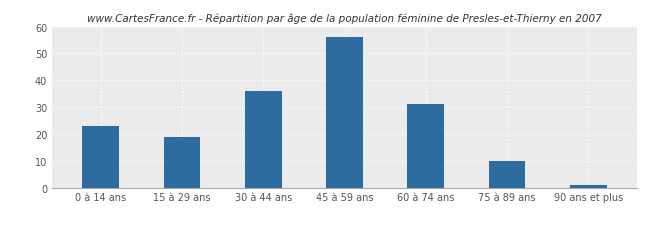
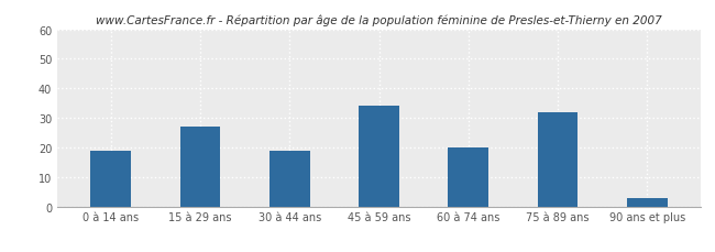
0 à 14 ans: 23 -> 19
15 à 29 ans: 19 -> 27
30 à 44 ans: 36 -> 19
45 à 59 ans: 56 -> 34
60 à 74 ans: 31 -> 20
75 à 89 ans: 10 -> 32
90 ans et plus: 1 -> 3
